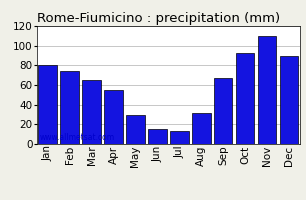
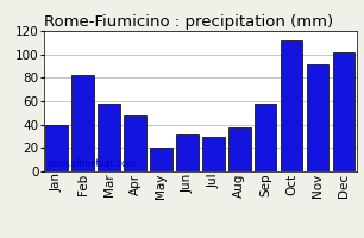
Jan: 80 -> 40
Feb: 74 -> 82
Mar: 65 -> 58
Apr: 55 -> 48
May: 30 -> 20
Jun: 15 -> 32
Jul: 13 -> 30
Aug: 32 -> 38
Sep: 67 -> 58
Oct: 93 -> 112
Nov: 110 -> 92
Dec: 90 -> 102
